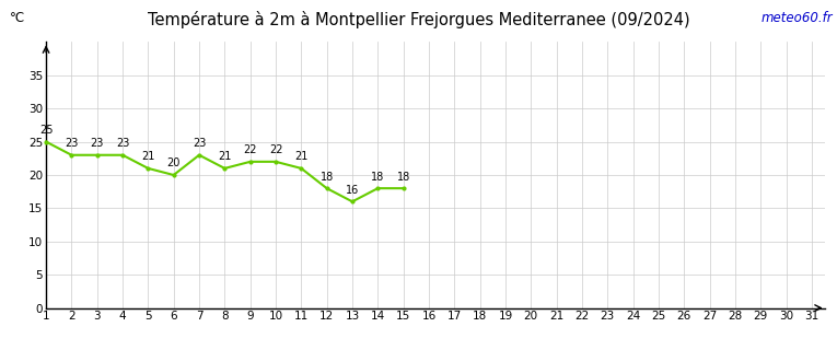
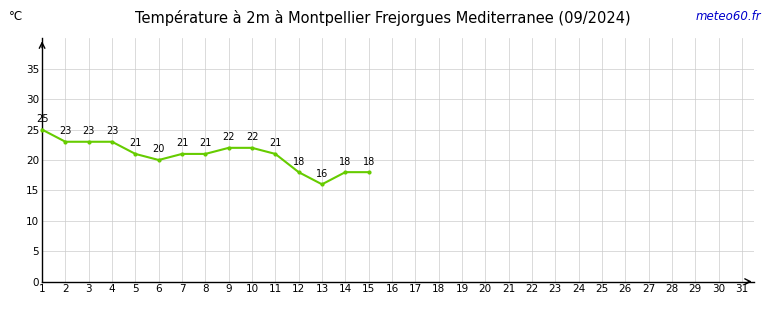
7: 23 -> 21
